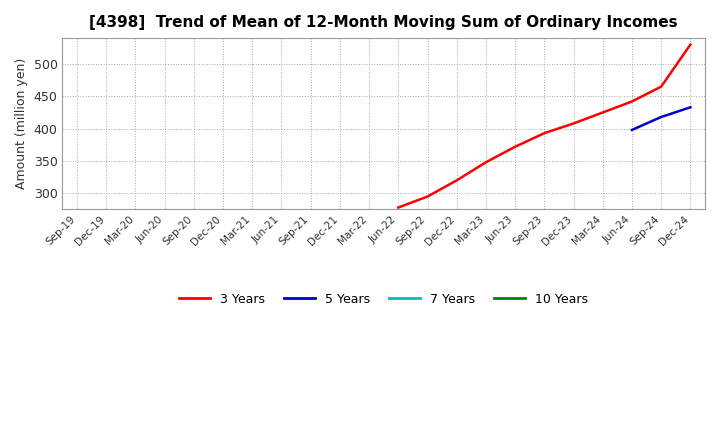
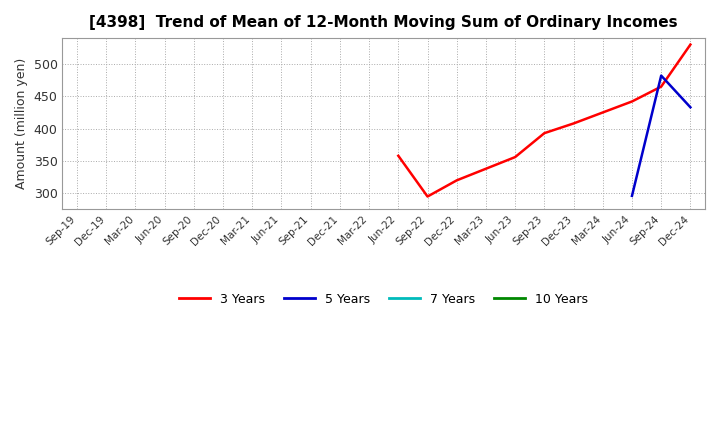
3 Years/Jun-22: 278 -> 358
3 Years/Mar-23: 348 -> 338
3 Years/Jun-23: 372 -> 356
5 Years/Jun-24: 398 -> 296
5 Years/Sep-24: 418 -> 482
